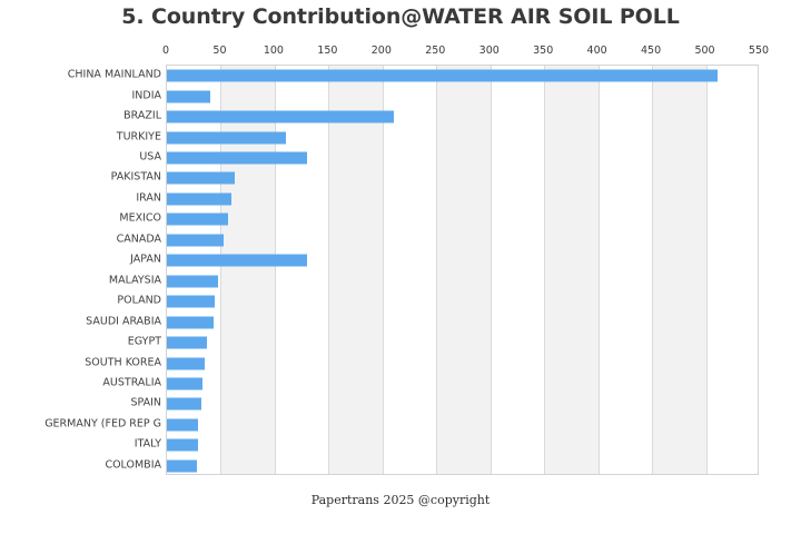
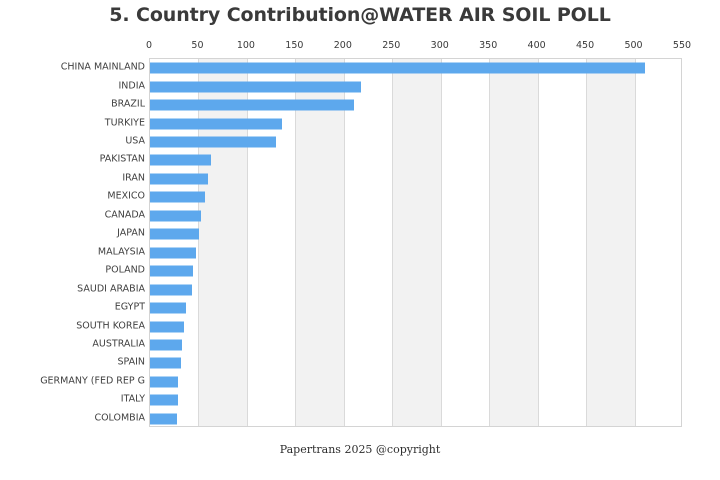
INDIA: 40 -> 220
TURKIYE: 110 -> 140
JAPAN: 130 -> 50
